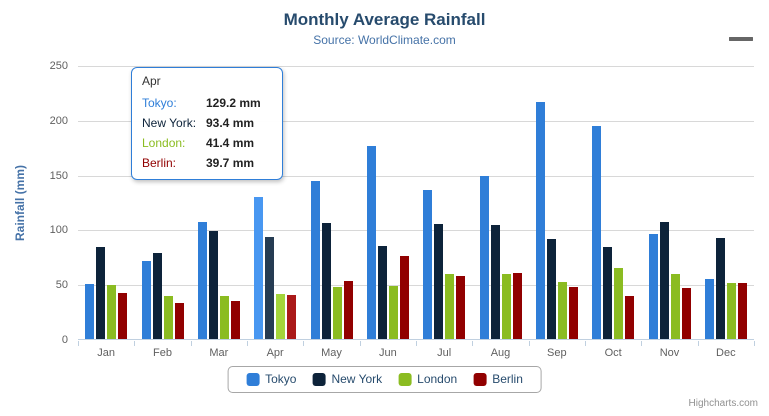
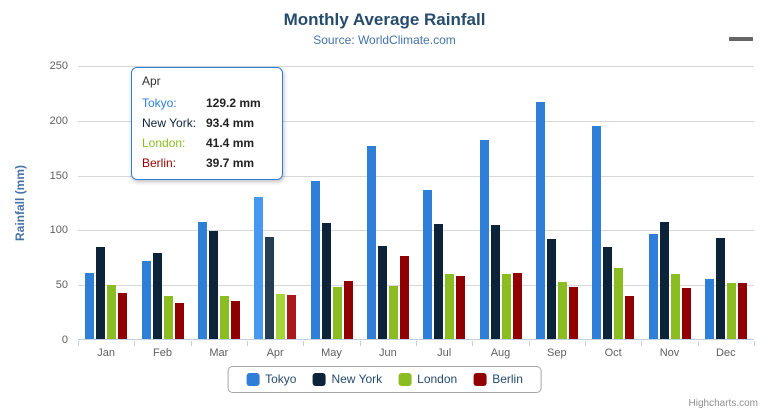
Tokyo/Jan: 50 -> 60
Tokyo/Aug: 148 -> 182
